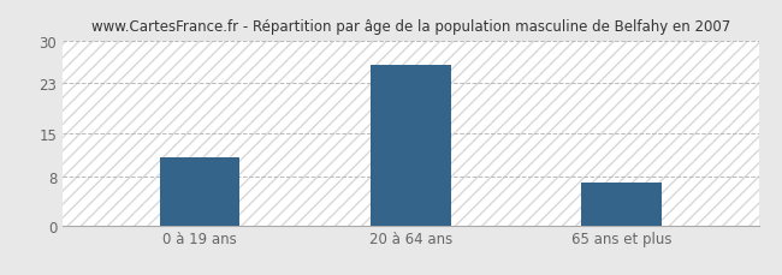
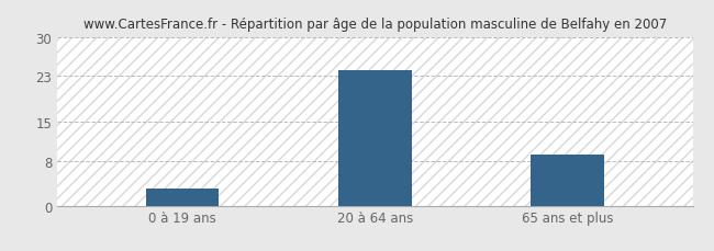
0 à 19 ans: 11 -> 3
20 à 64 ans: 26 -> 24
65 ans et plus: 7 -> 9
